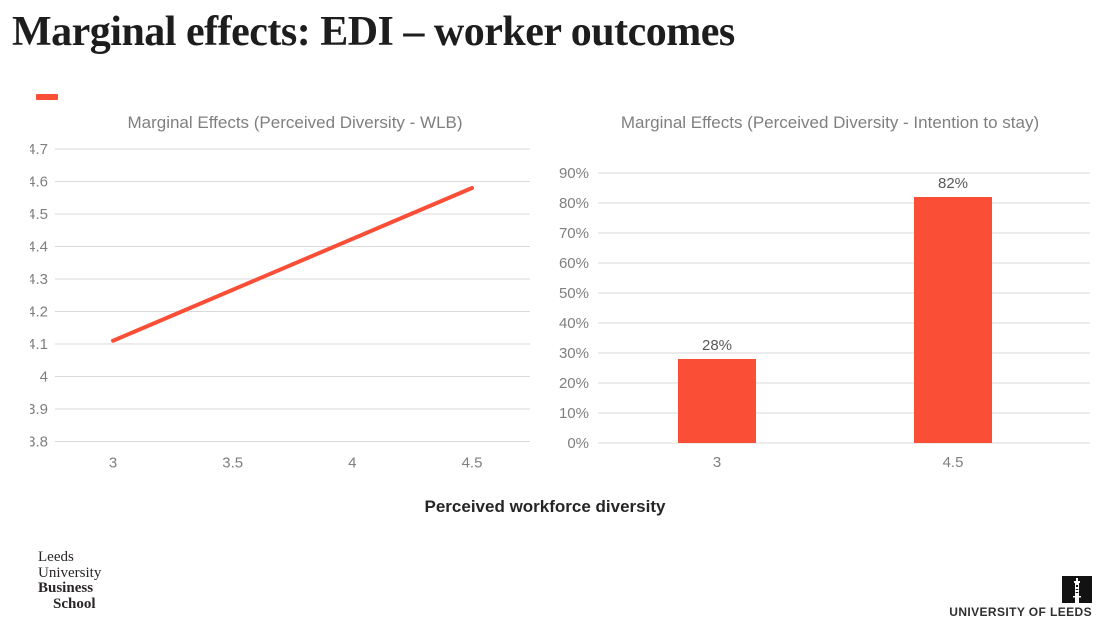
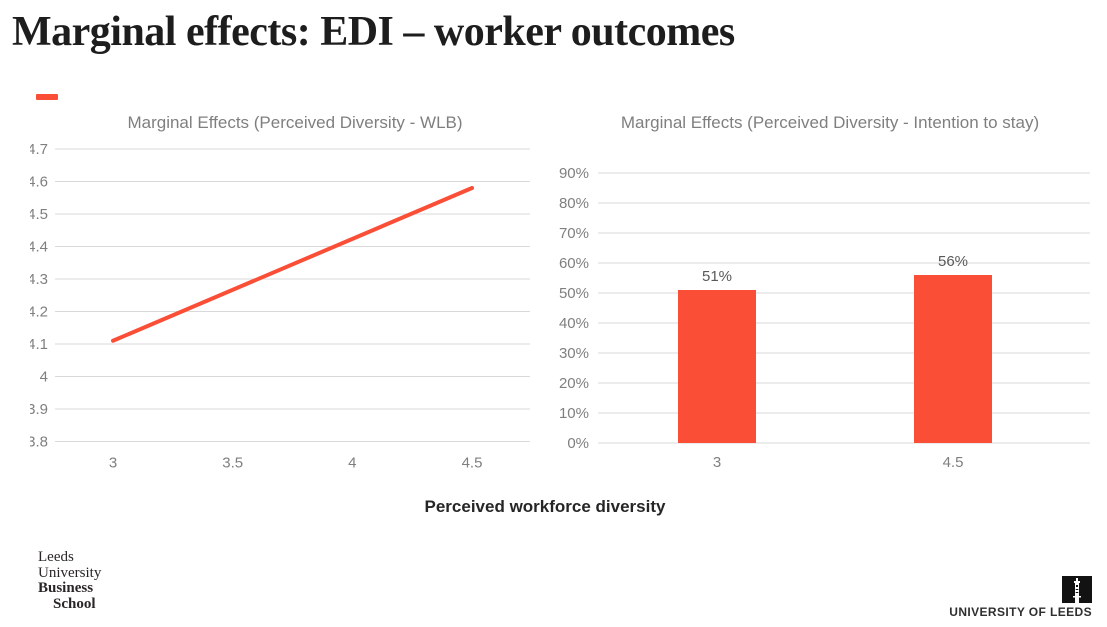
Marginal Effects (Perceived Diversity - Intention to stay)/3: 28% -> 51%
Marginal Effects (Perceived Diversity - Intention to stay)/4.5: 82% -> 56%
